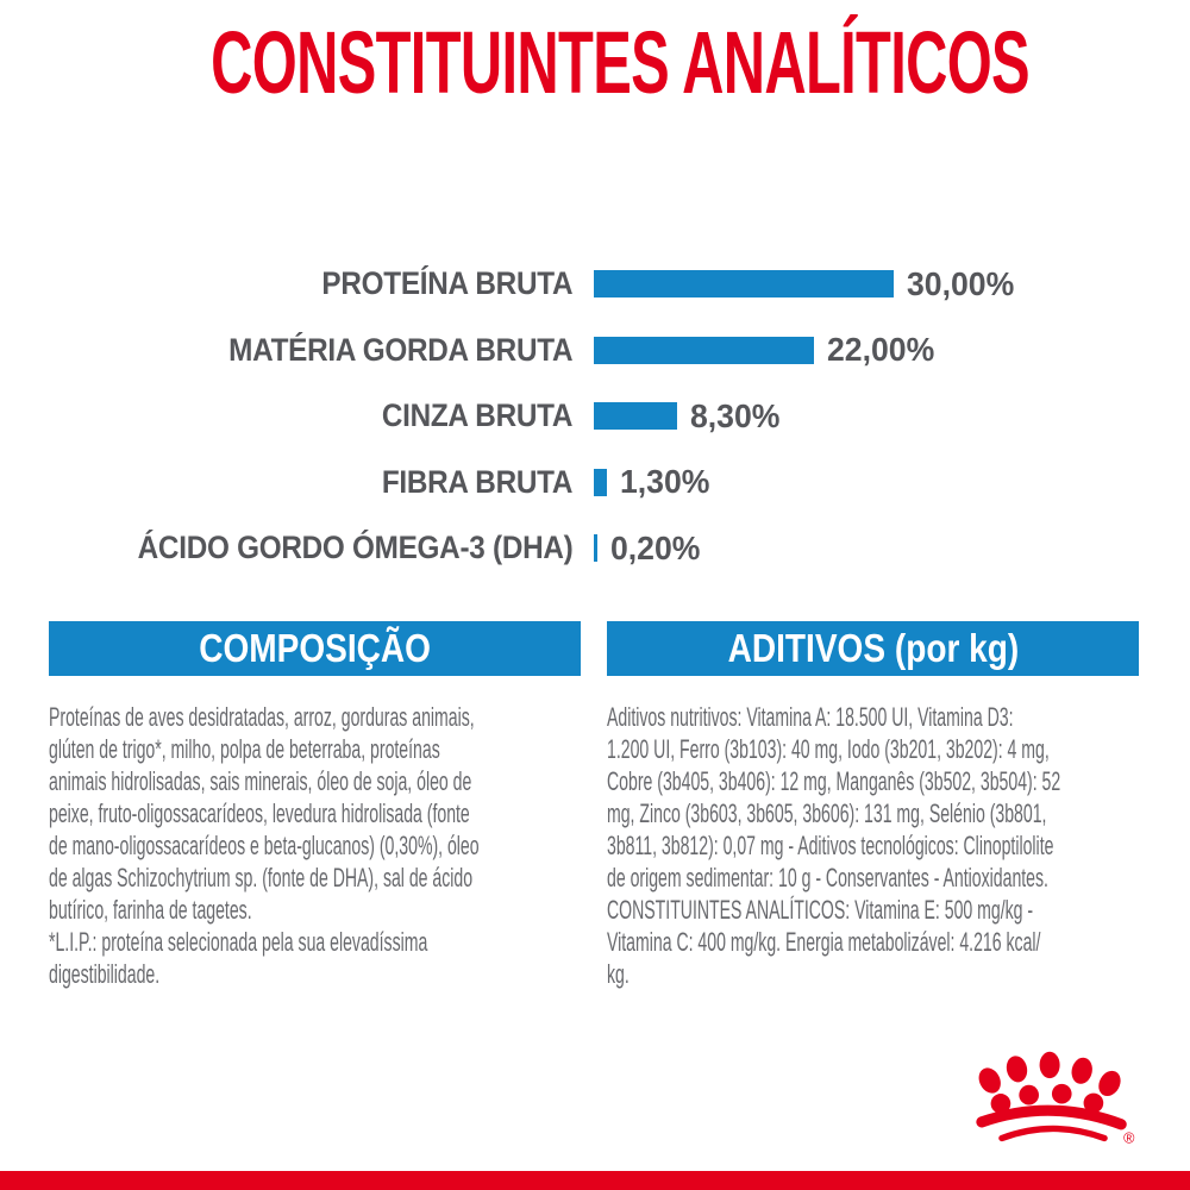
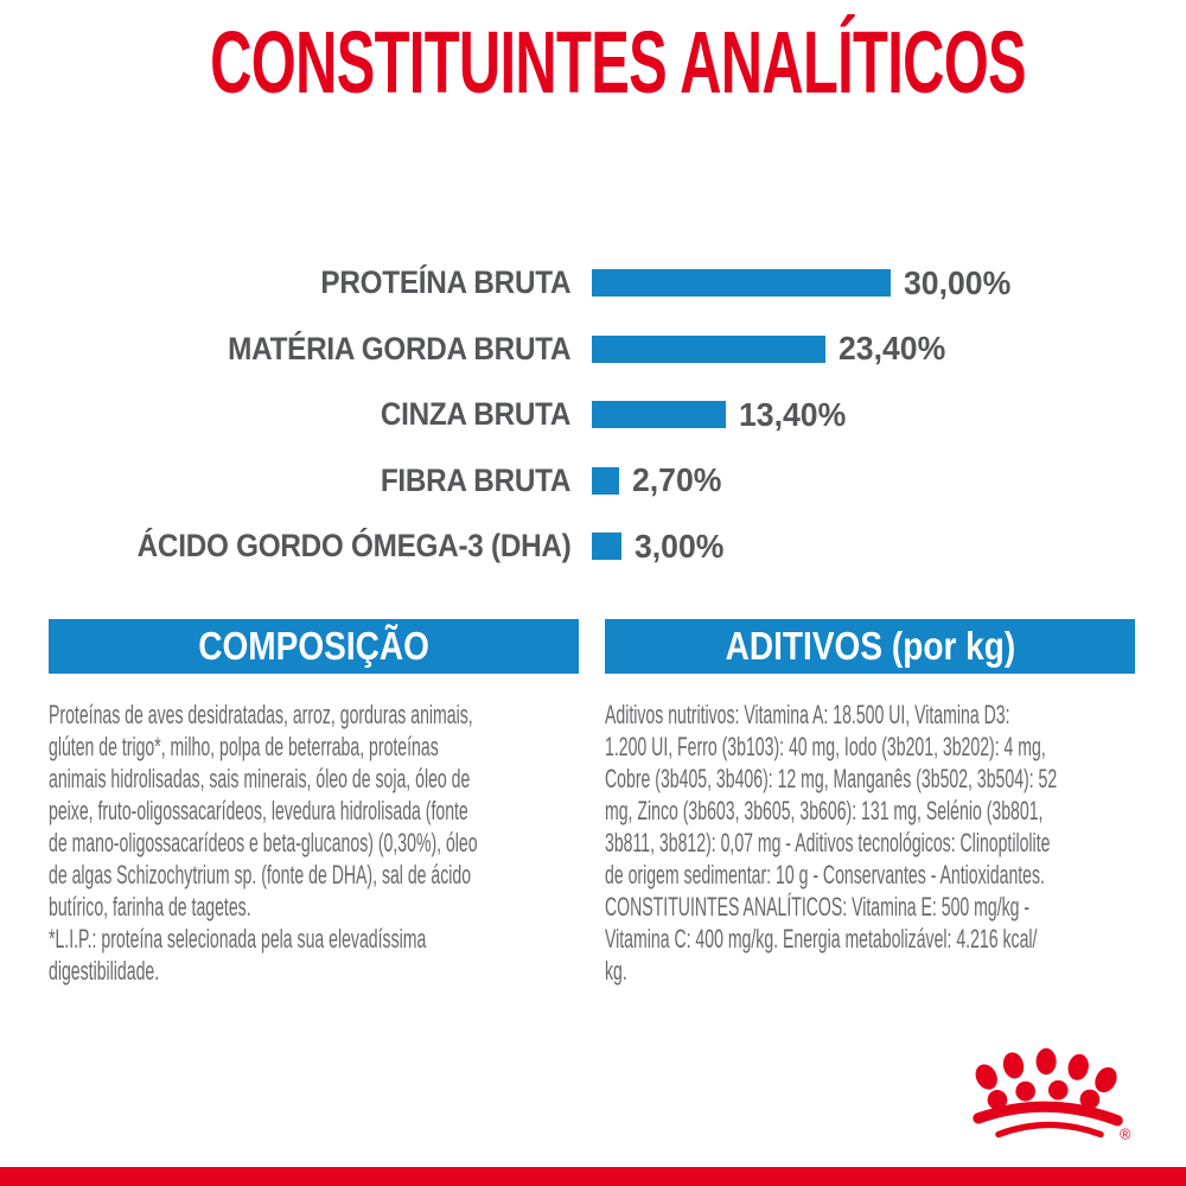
MATÉRIA GORDA BRUTA: 22,00% -> 23,40%
CINZA BRUTA: 8,30% -> 13,40%
FIBRA BRUTA: 1,30% -> 2,70%
ÁCIDO GORDO ÓMEGA-3 (DHA): 0,20% -> 3,00%
